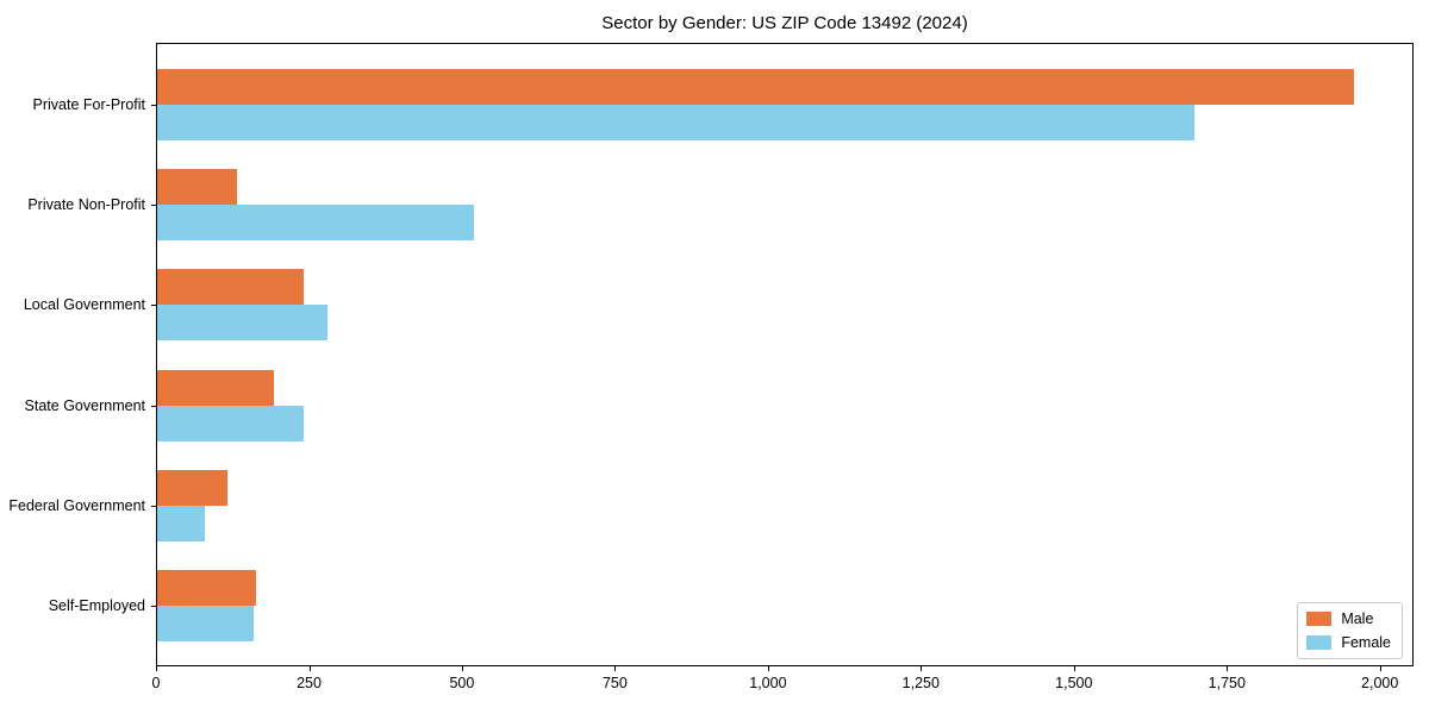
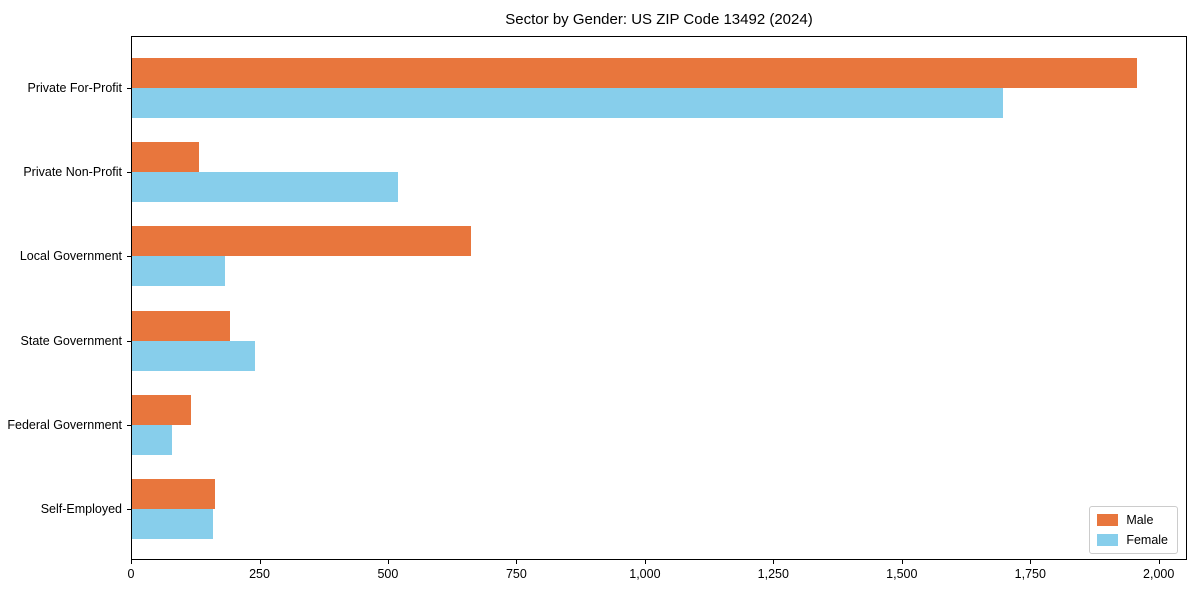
Male/Local Government: 240 -> 660
Female/Local Government: 280 -> 180
